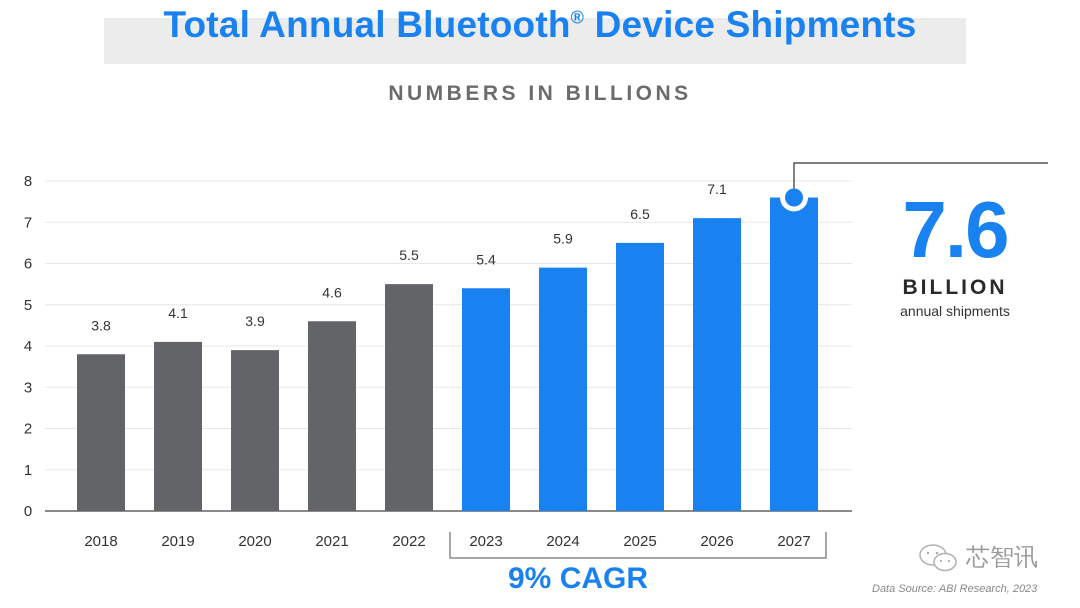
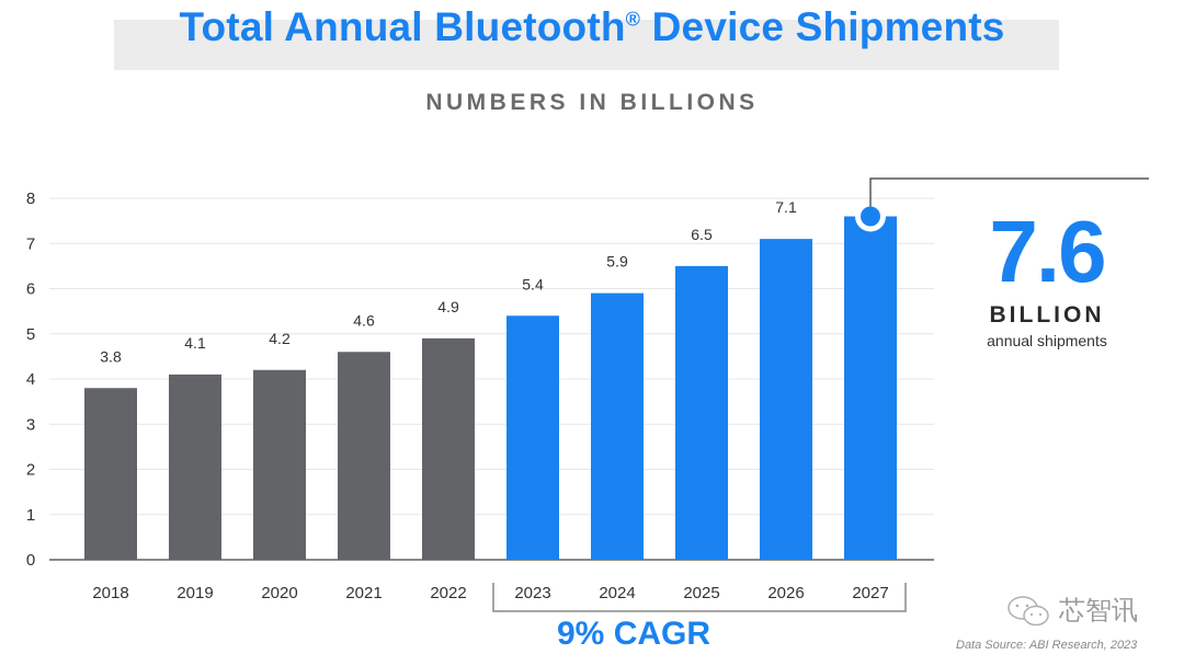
2020: 3.9 -> 4.2
2022: 5.5 -> 4.9
